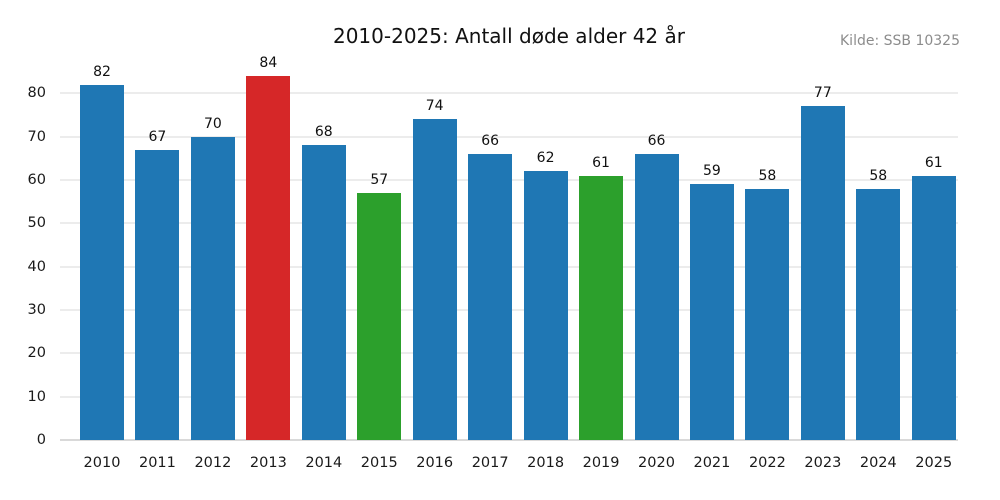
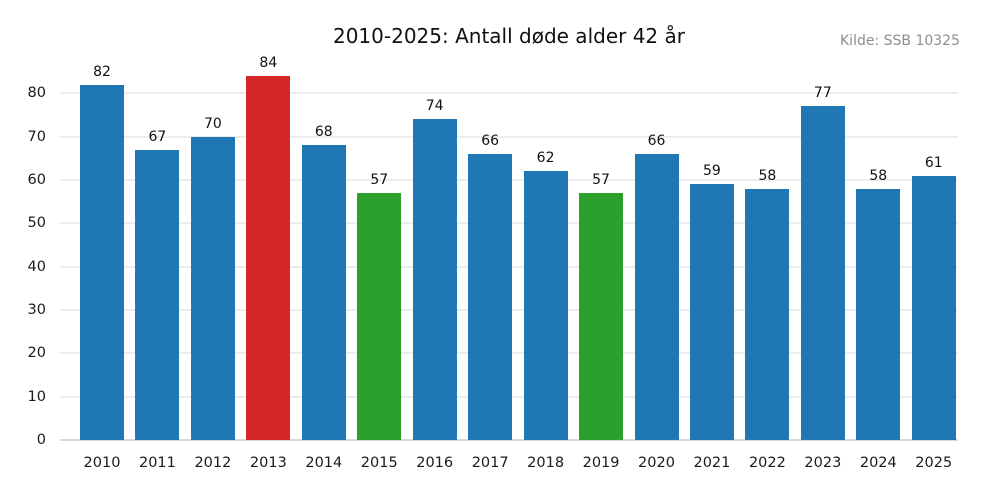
2019: 61 -> 57
